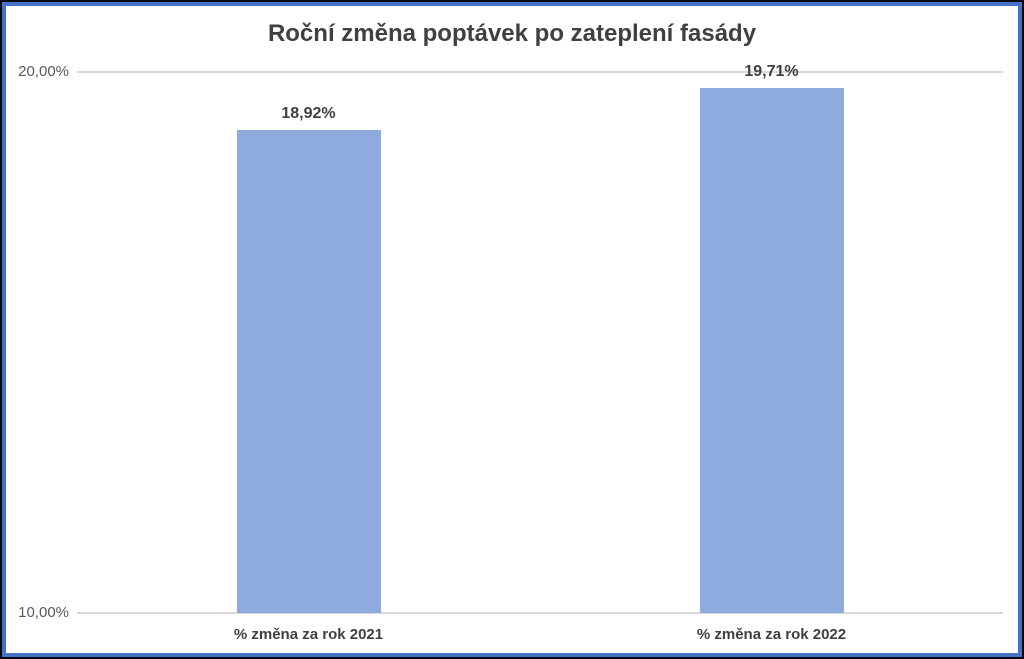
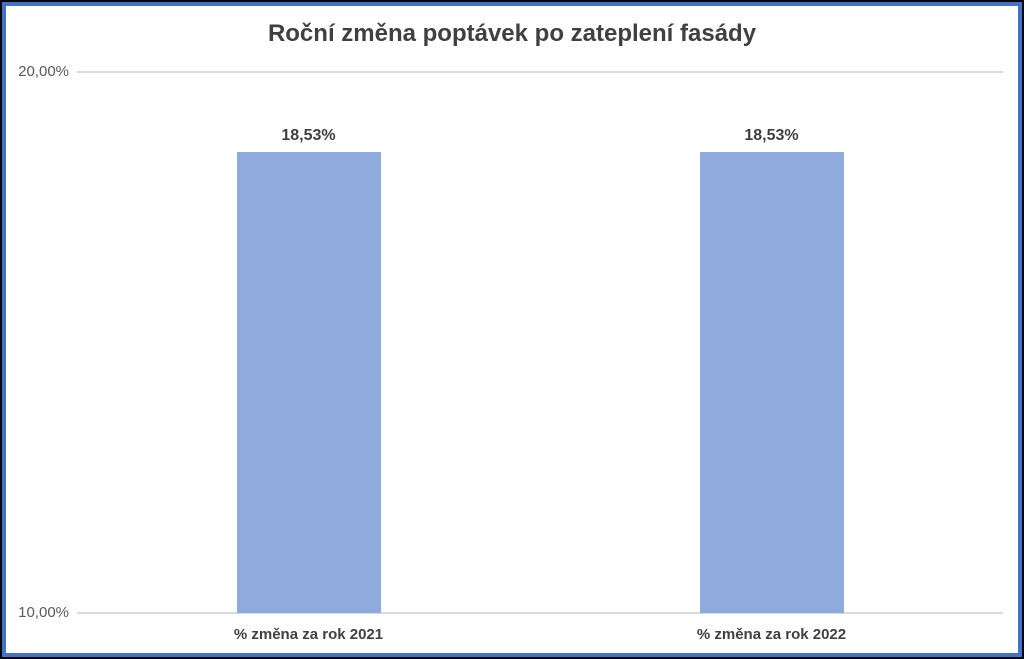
% změna za rok 2021: 18,92% -> 18,53%
% změna za rok 2022: 19,71% -> 18,53%
